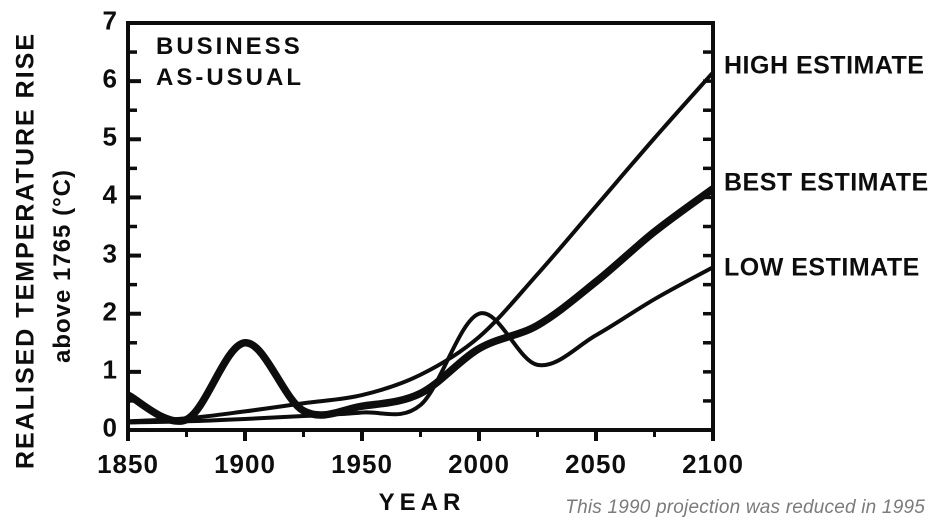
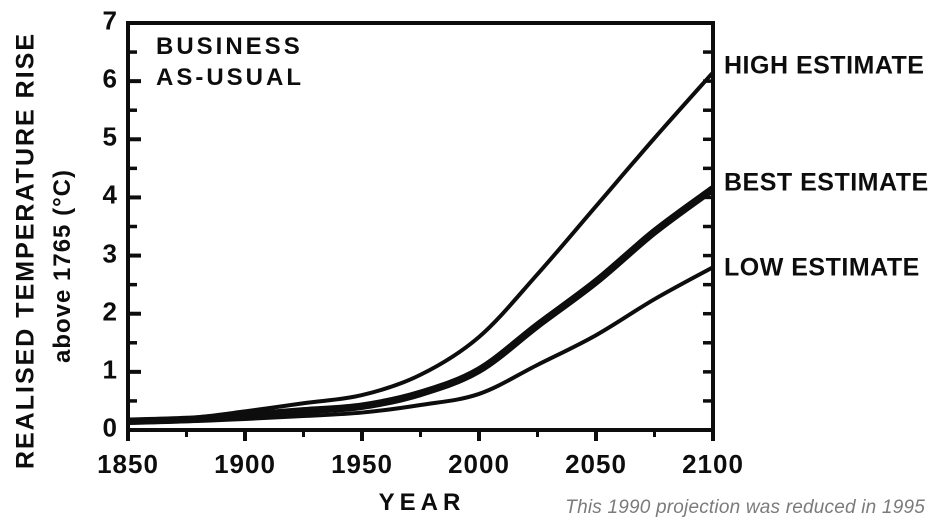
BEST ESTIMATE/1850: 0.6 -> 0.1
BEST ESTIMATE/1900: 1.5 -> 0.2
BEST ESTIMATE/2000: 1.4 -> 1.0
LOW ESTIMATE/2000: 2.0 -> 0.6
